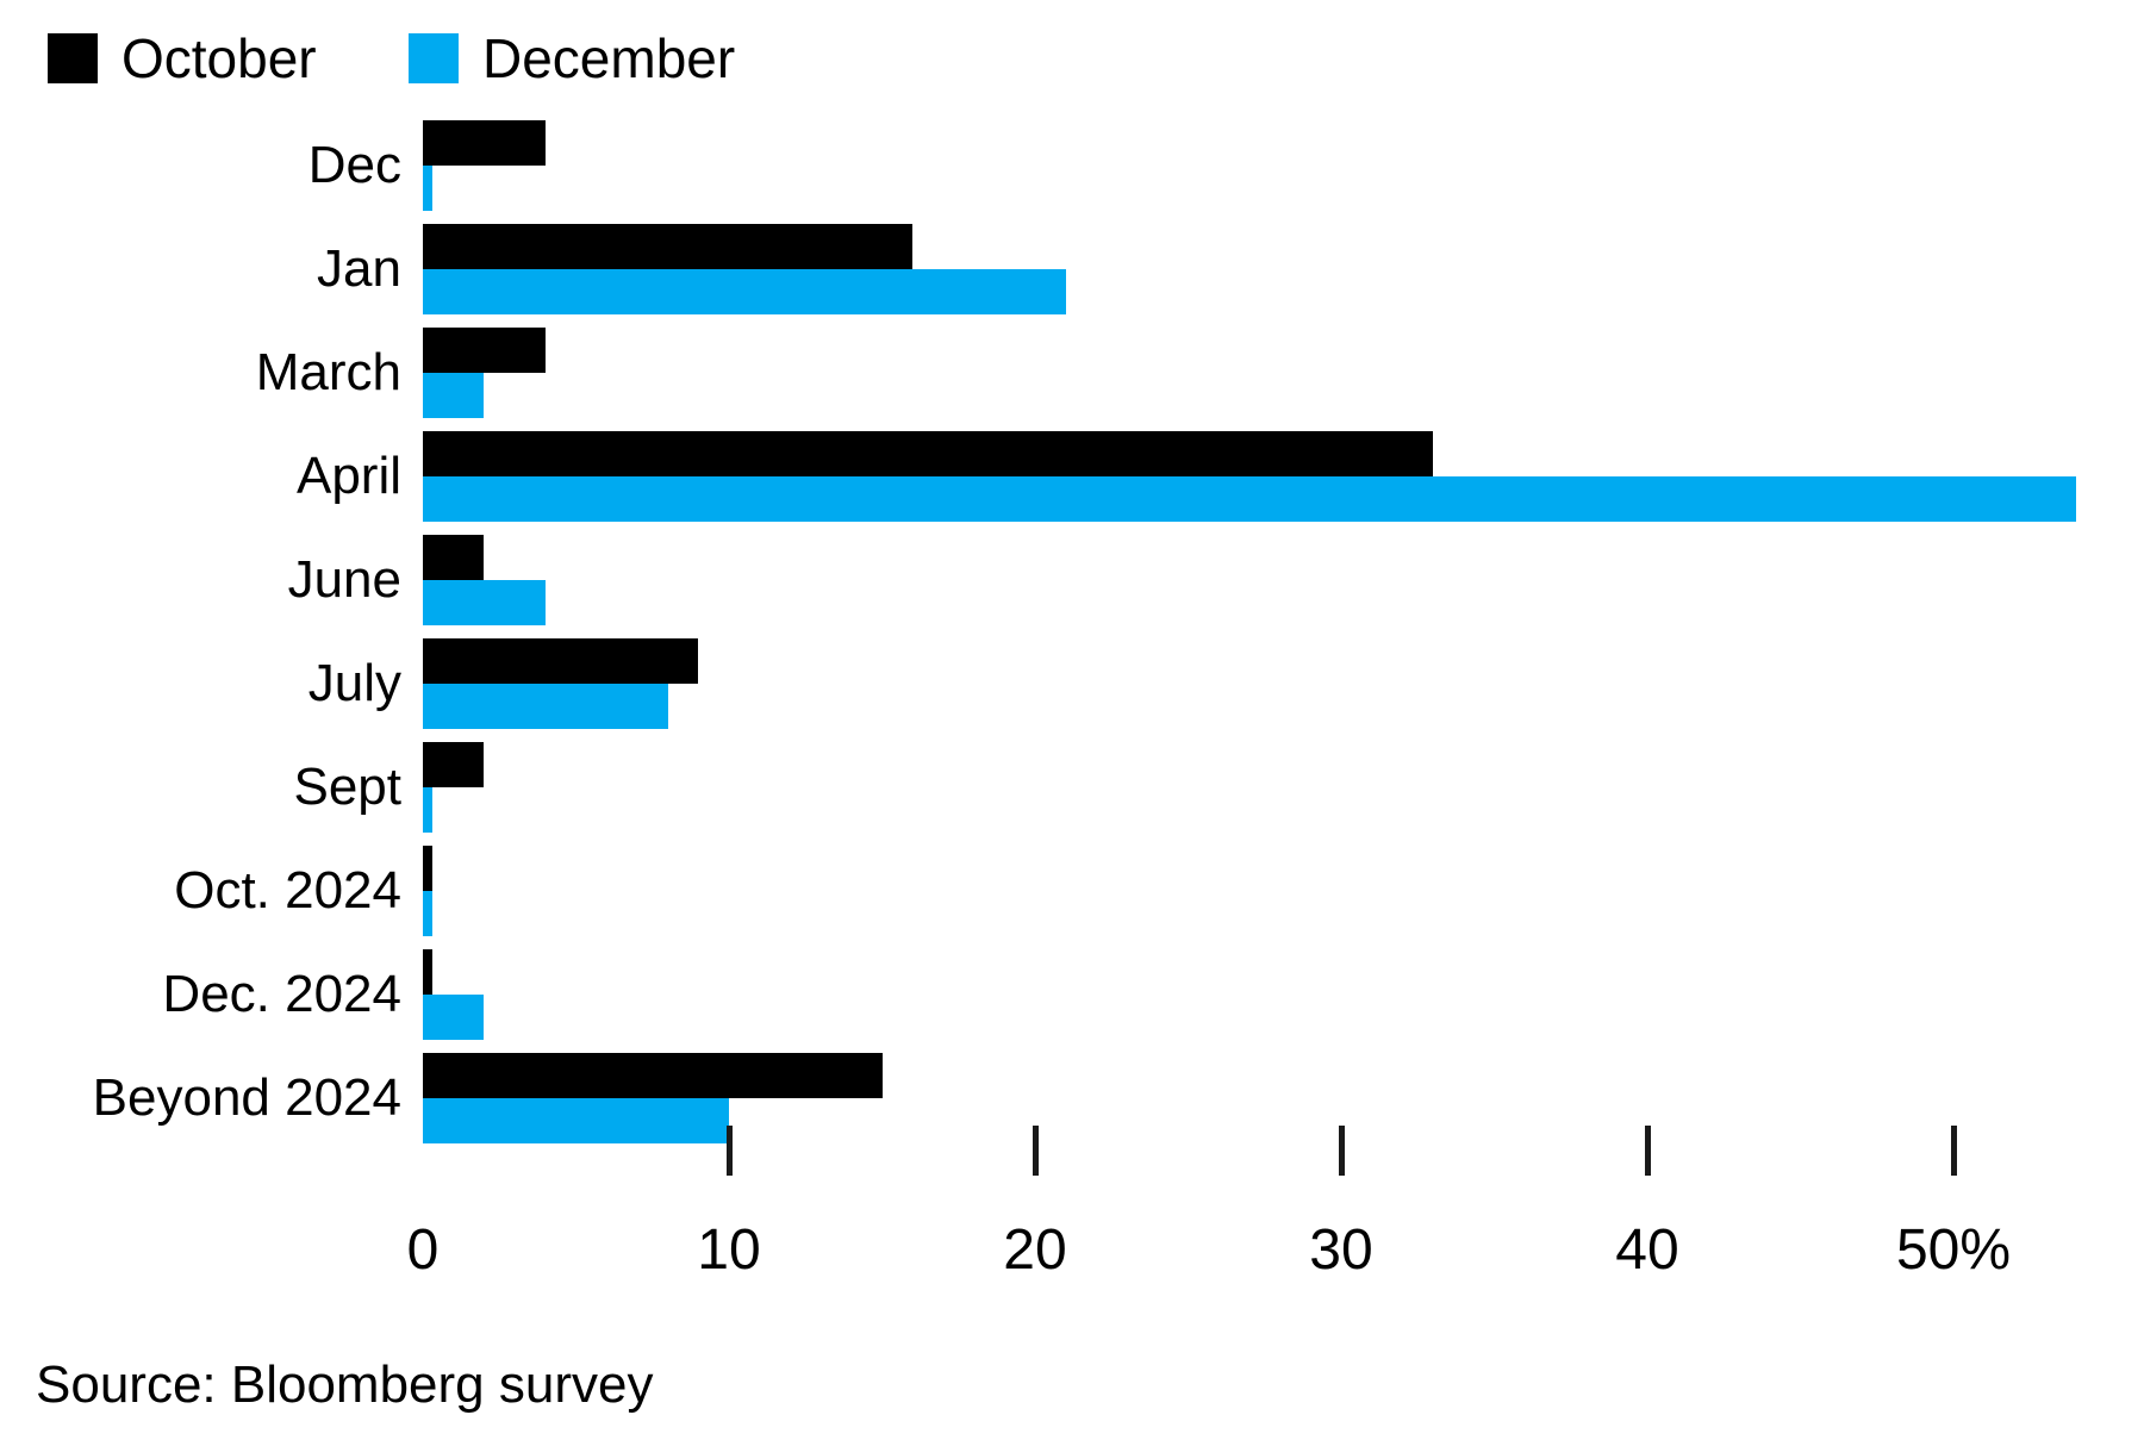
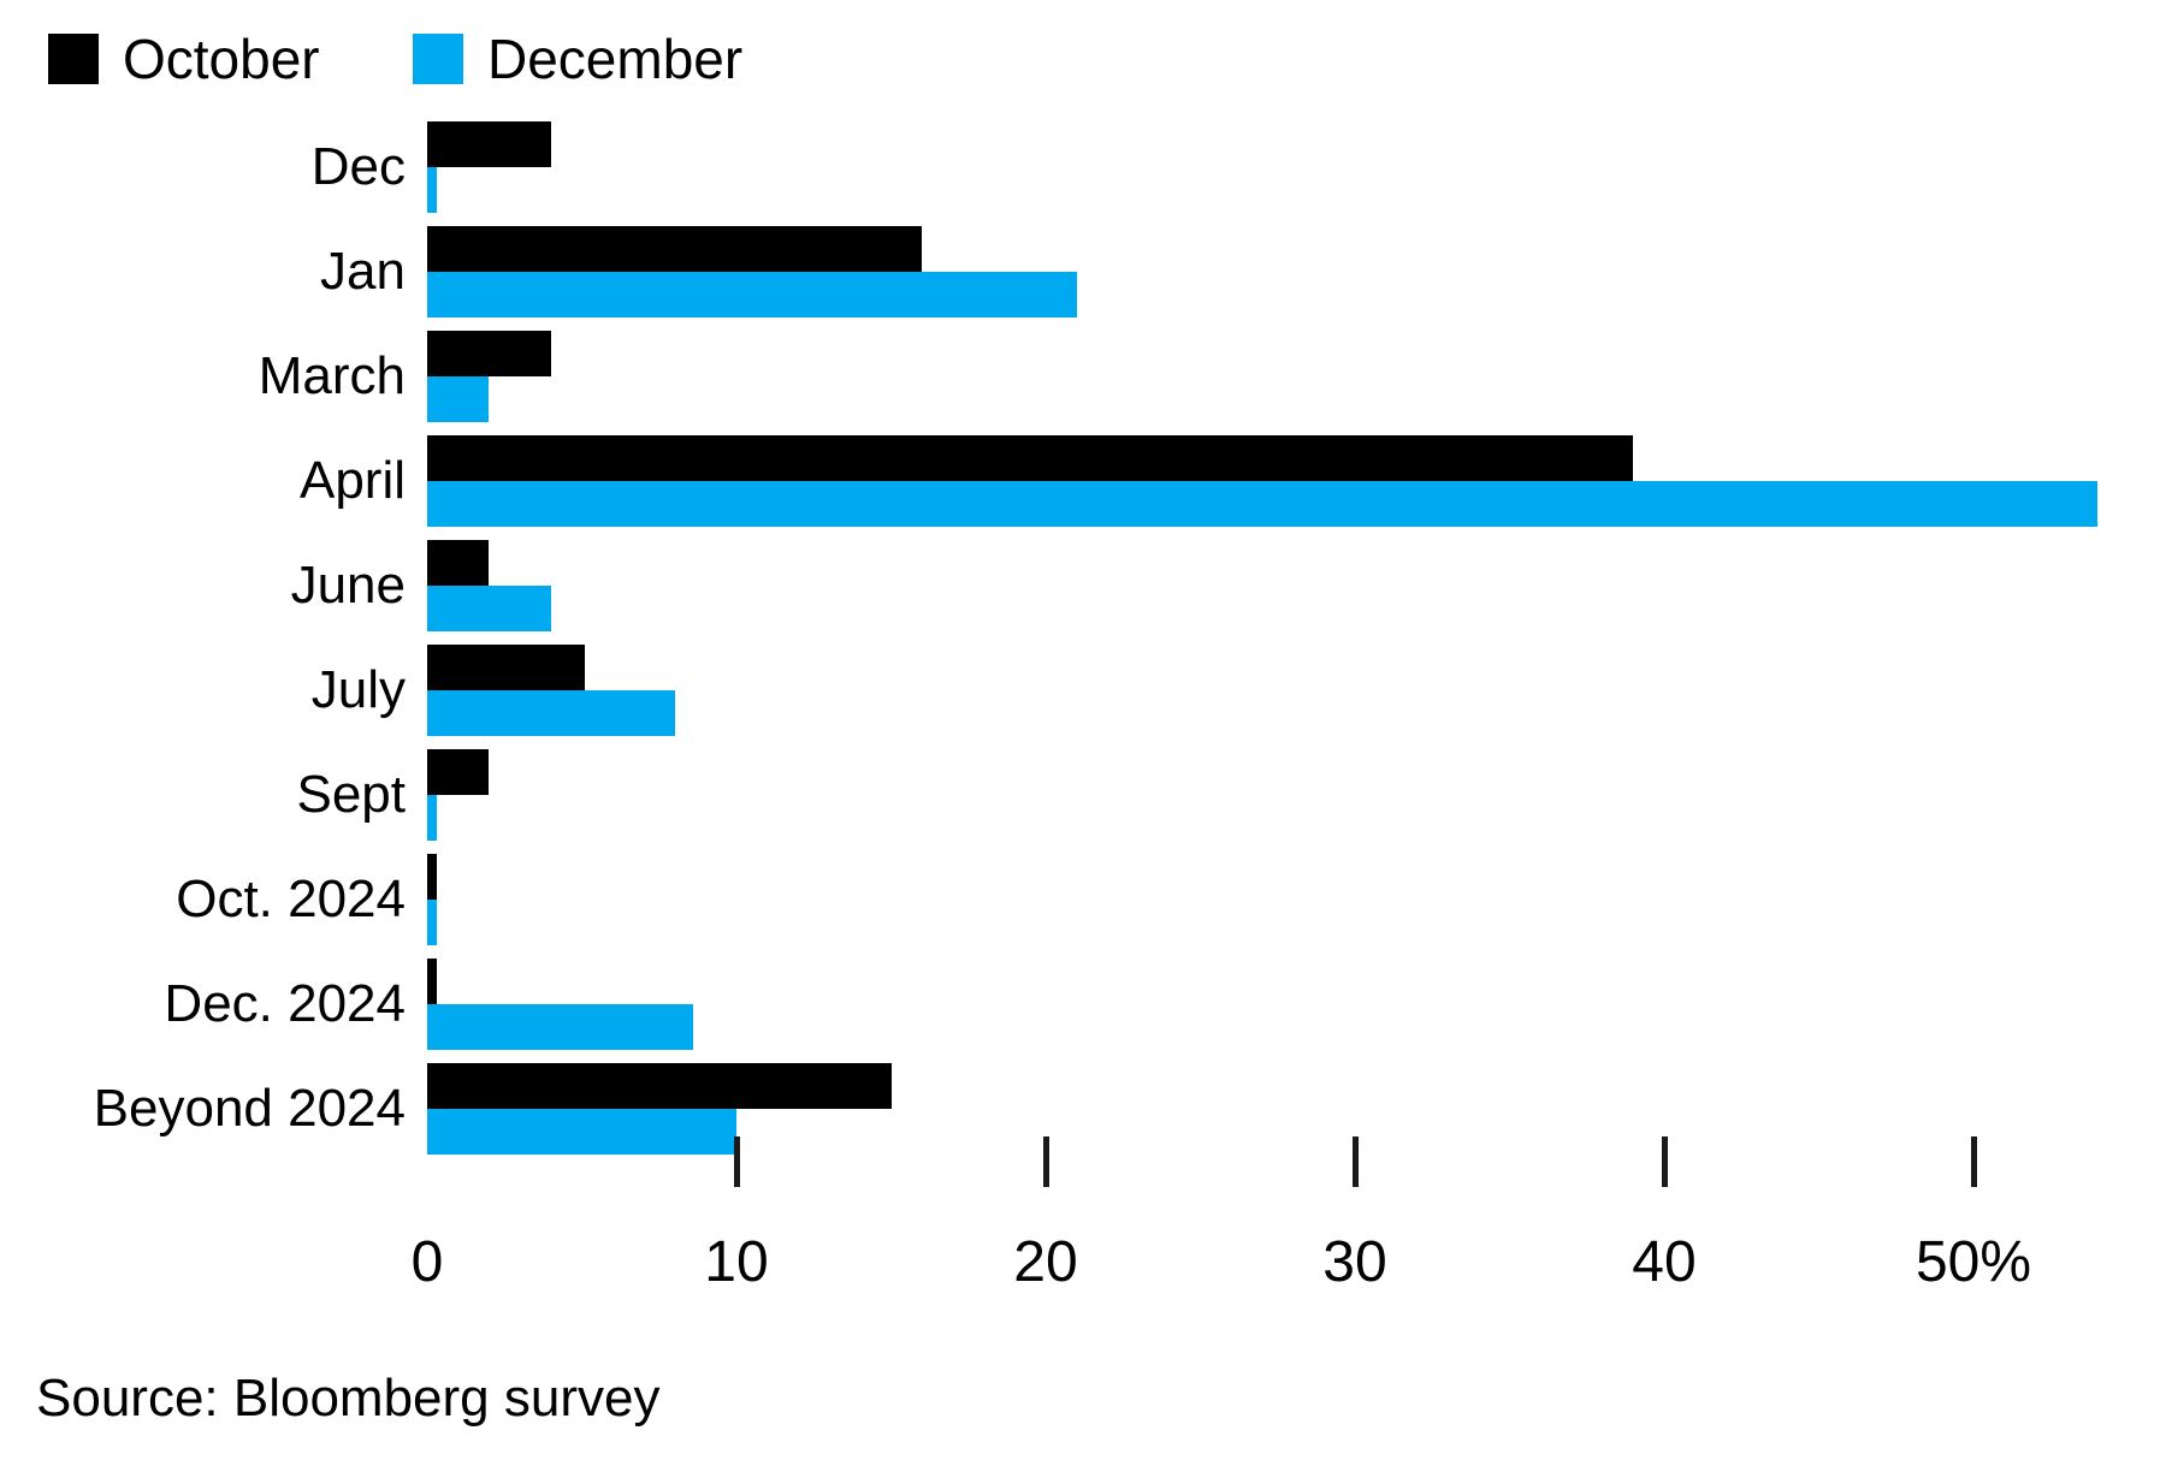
October/April: 33.0% -> 39.0%
October/July: 9.0% -> 5.1%
December/Dec. 2024: 2.0% -> 8.6%
